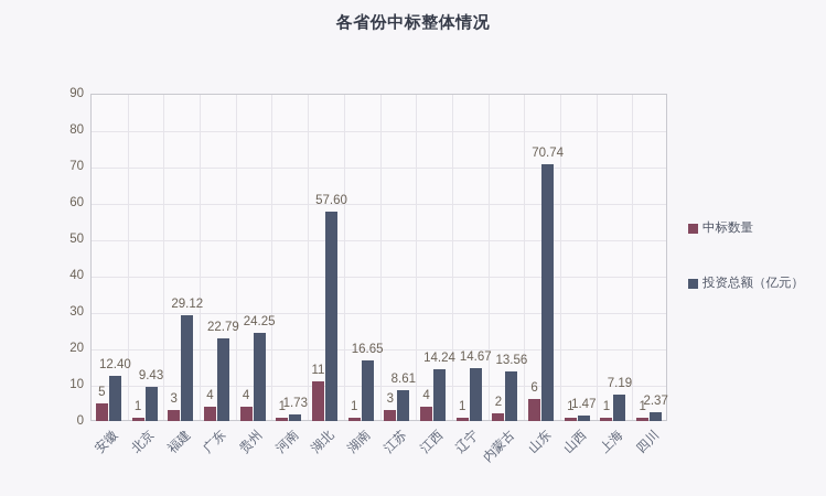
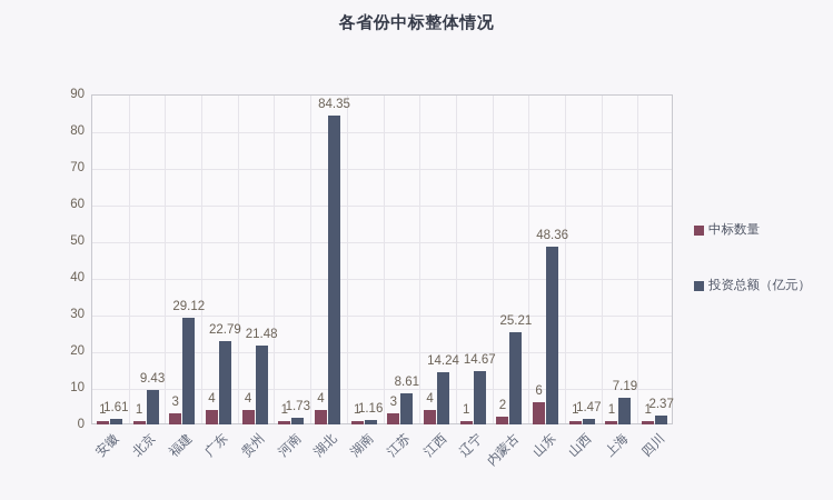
中标数量/安徽: 5 -> 1
投资总额（亿元）/安徽: 12.40 -> 1.61
投资总额（亿元）/贵州: 24.25 -> 21.48
中标数量/湖北: 11 -> 4
投资总额（亿元）/湖北: 57.60 -> 84.35
投资总额（亿元）/湖南: 16.65 -> 1.16
投资总额（亿元）/内蒙古: 13.56 -> 25.21
投资总额（亿元）/山东: 70.74 -> 48.36
